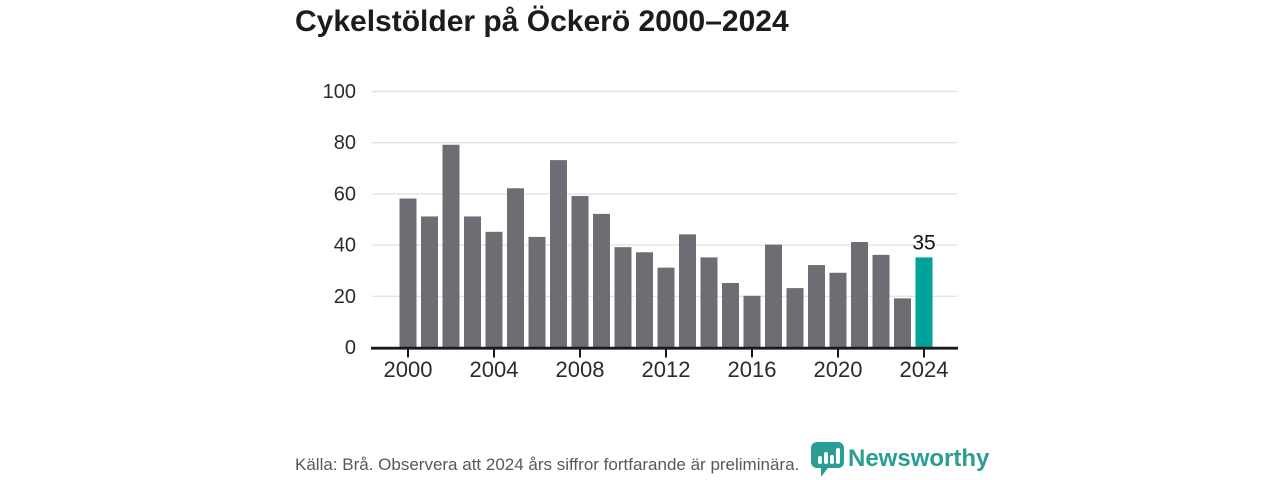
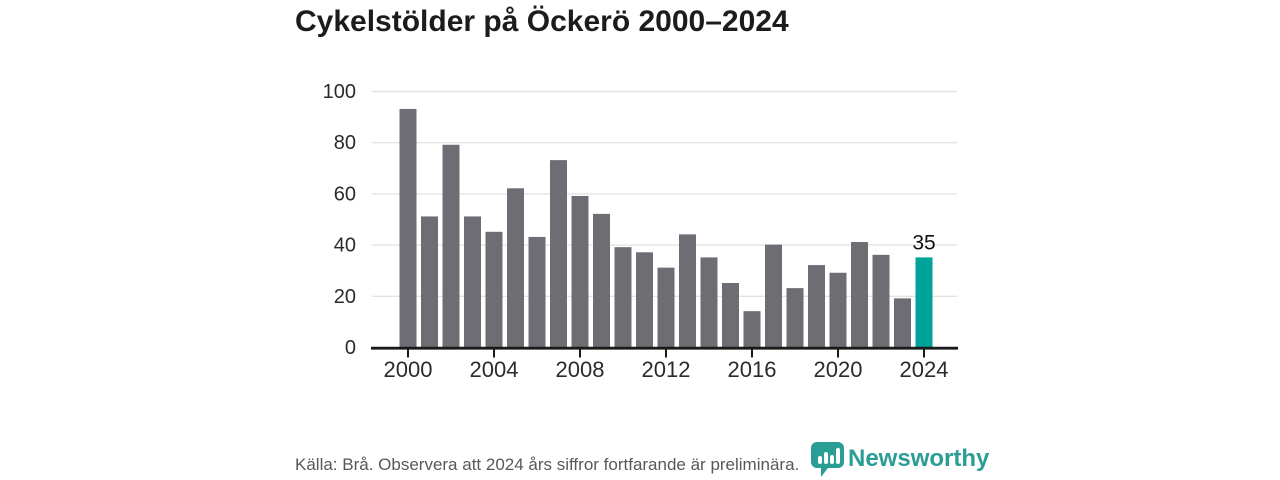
2000: 58 -> 93
2016: 20 -> 14
